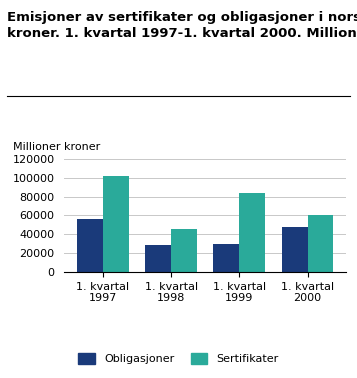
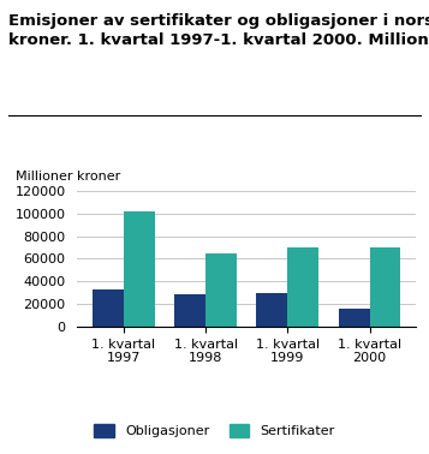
Obligasjoner/1. kvartal 1997: 56000 -> 33000
Sertifikater/1. kvartal 1998: 46000 -> 65000
Sertifikater/1. kvartal 1999: 84000 -> 70000
Obligasjoner/1. kvartal 2000: 48000 -> 16000
Sertifikater/1. kvartal 2000: 60000 -> 70000
